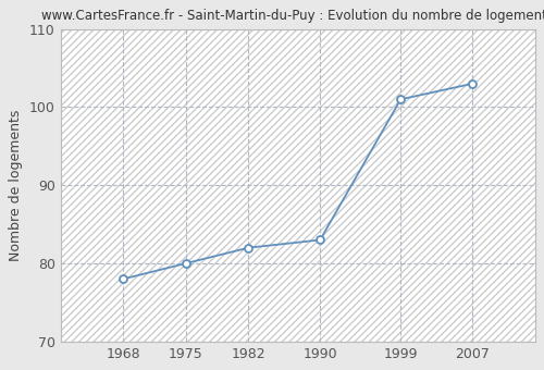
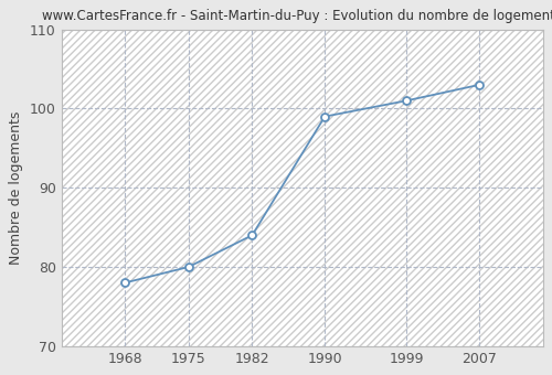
1982: 82 -> 84
1990: 83 -> 99
